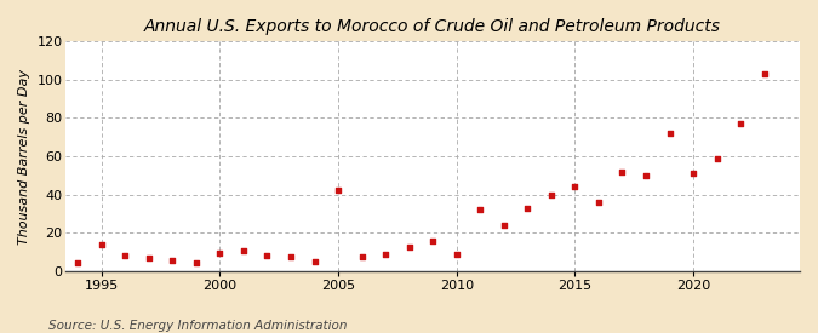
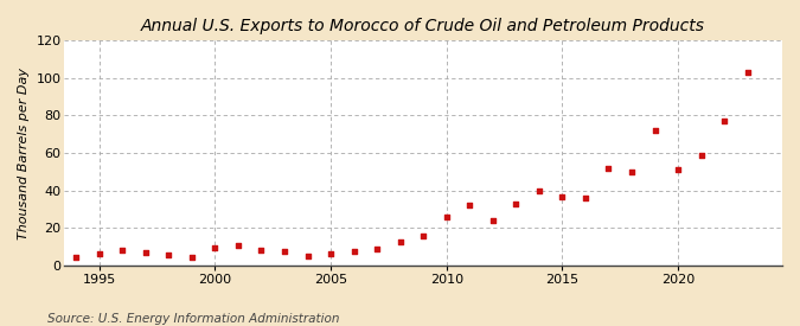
1995: 14 -> 6
2005: 42 -> 6
2010: 9 -> 26
2015: 44 -> 36
